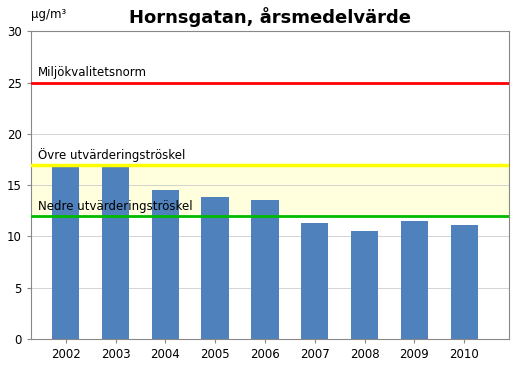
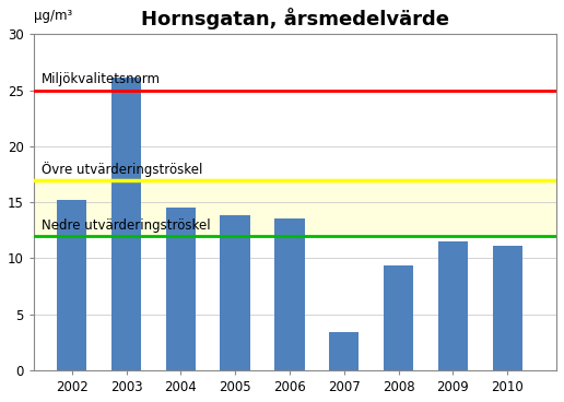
2002: 16.8 -> 15.2
2003: 17.0 -> 26.1
2007: 11.3 -> 3.4
2008: 10.5 -> 9.4
